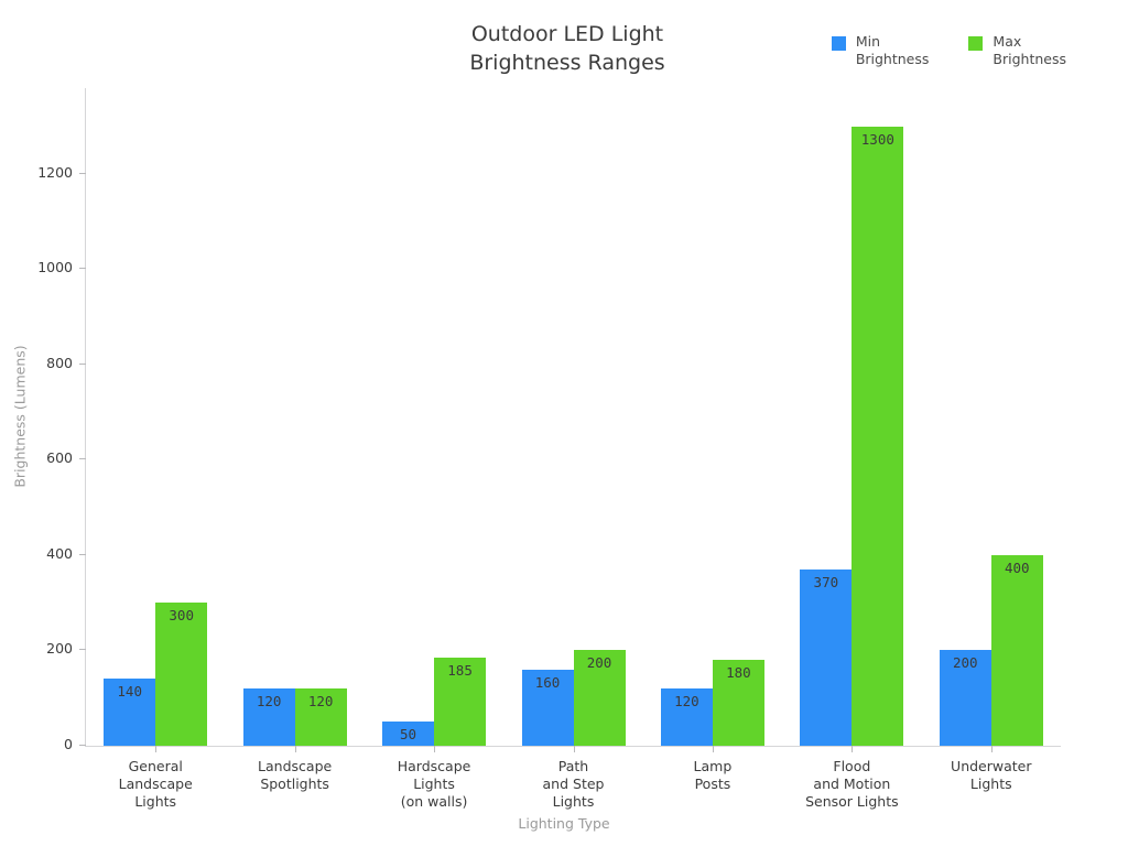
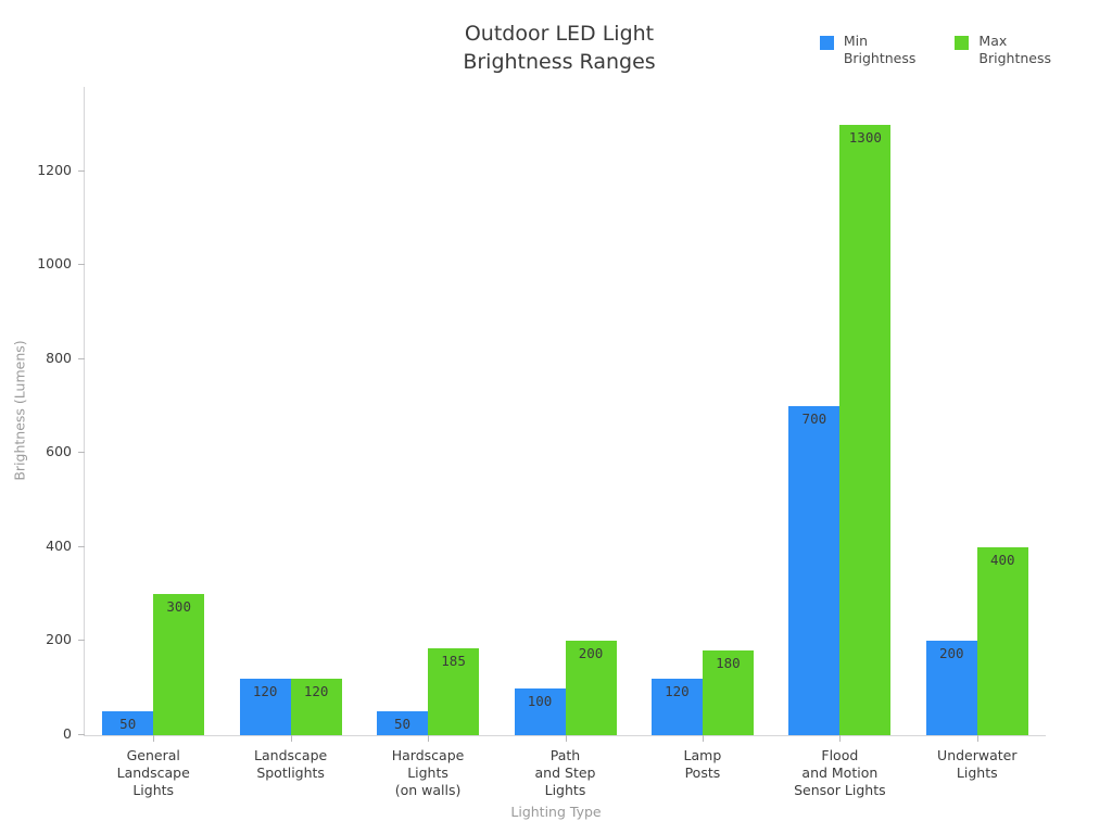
Min Brightness/General Landscape Lights: 140 -> 50
Min Brightness/Path and Step Lights: 160 -> 100
Min Brightness/Flood and Motion Sensor Lights: 370 -> 700
